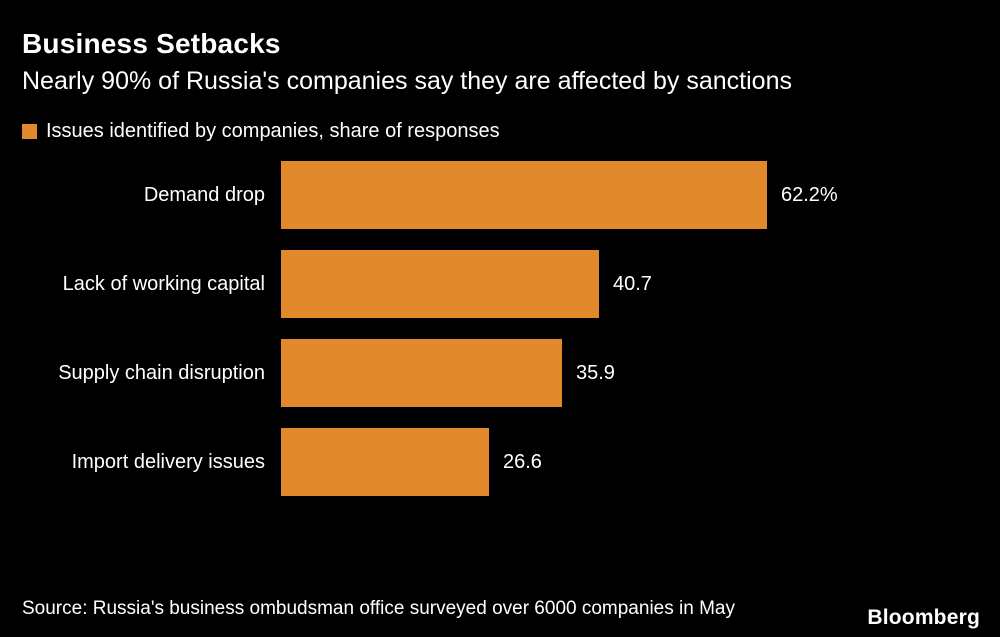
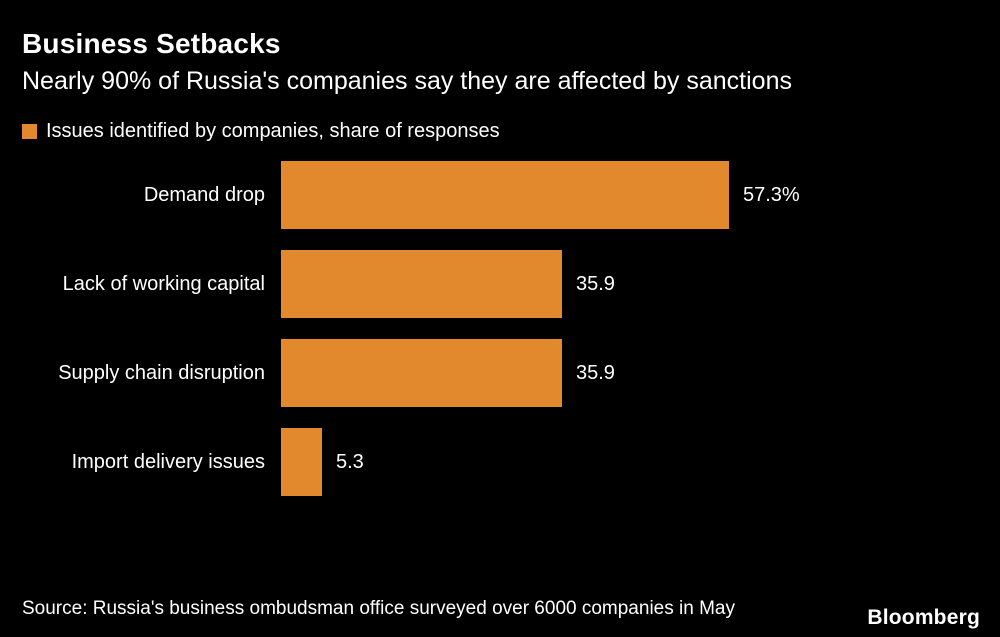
Demand drop: 62.2% -> 57.3%
Lack of working capital: 40.7 -> 35.9
Import delivery issues: 26.6 -> 5.3
